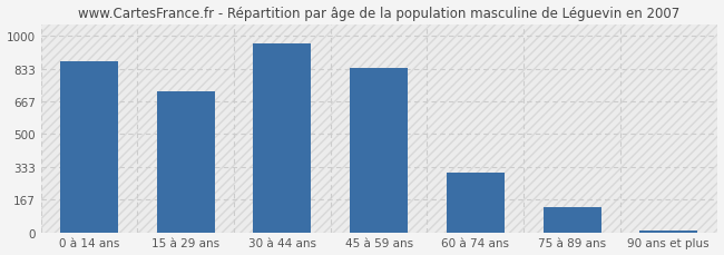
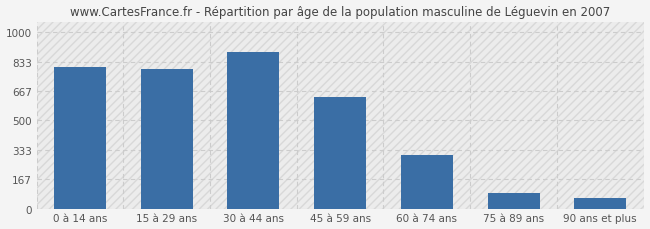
0 à 14 ans: 870 -> 800
15 à 29 ans: 720 -> 790
30 à 44 ans: 960 -> 890
45 à 59 ans: 840 -> 630
75 à 89 ans: 130 -> 90
90 ans et plus: 10 -> 60
